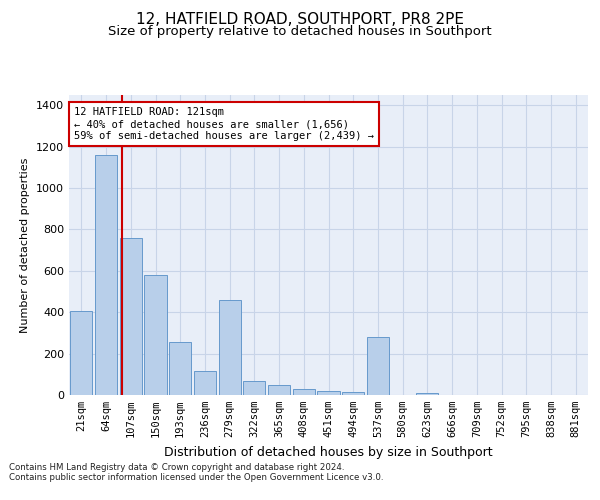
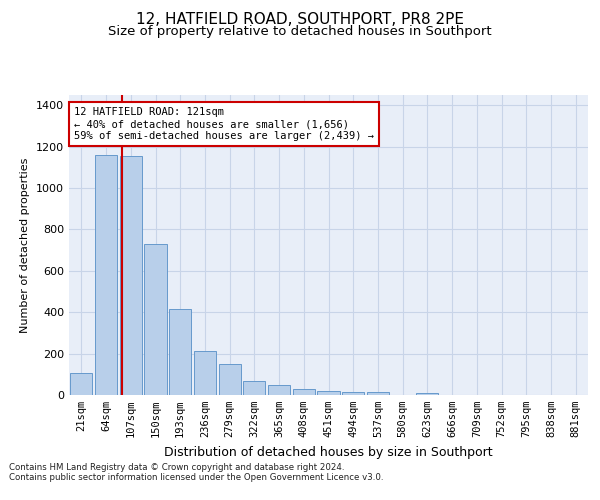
21sqm: 405 -> 105
107sqm: 760 -> 1155
150sqm: 580 -> 730
193sqm: 255 -> 415
236sqm: 115 -> 215
279sqm: 460 -> 150
537sqm: 280 -> 15
